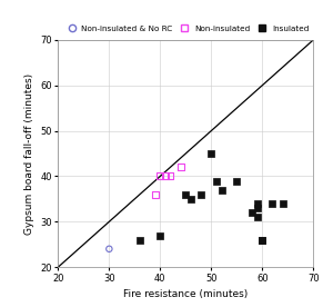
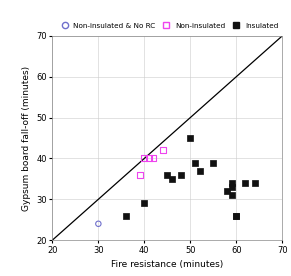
Insulated/40: 27 -> 29
